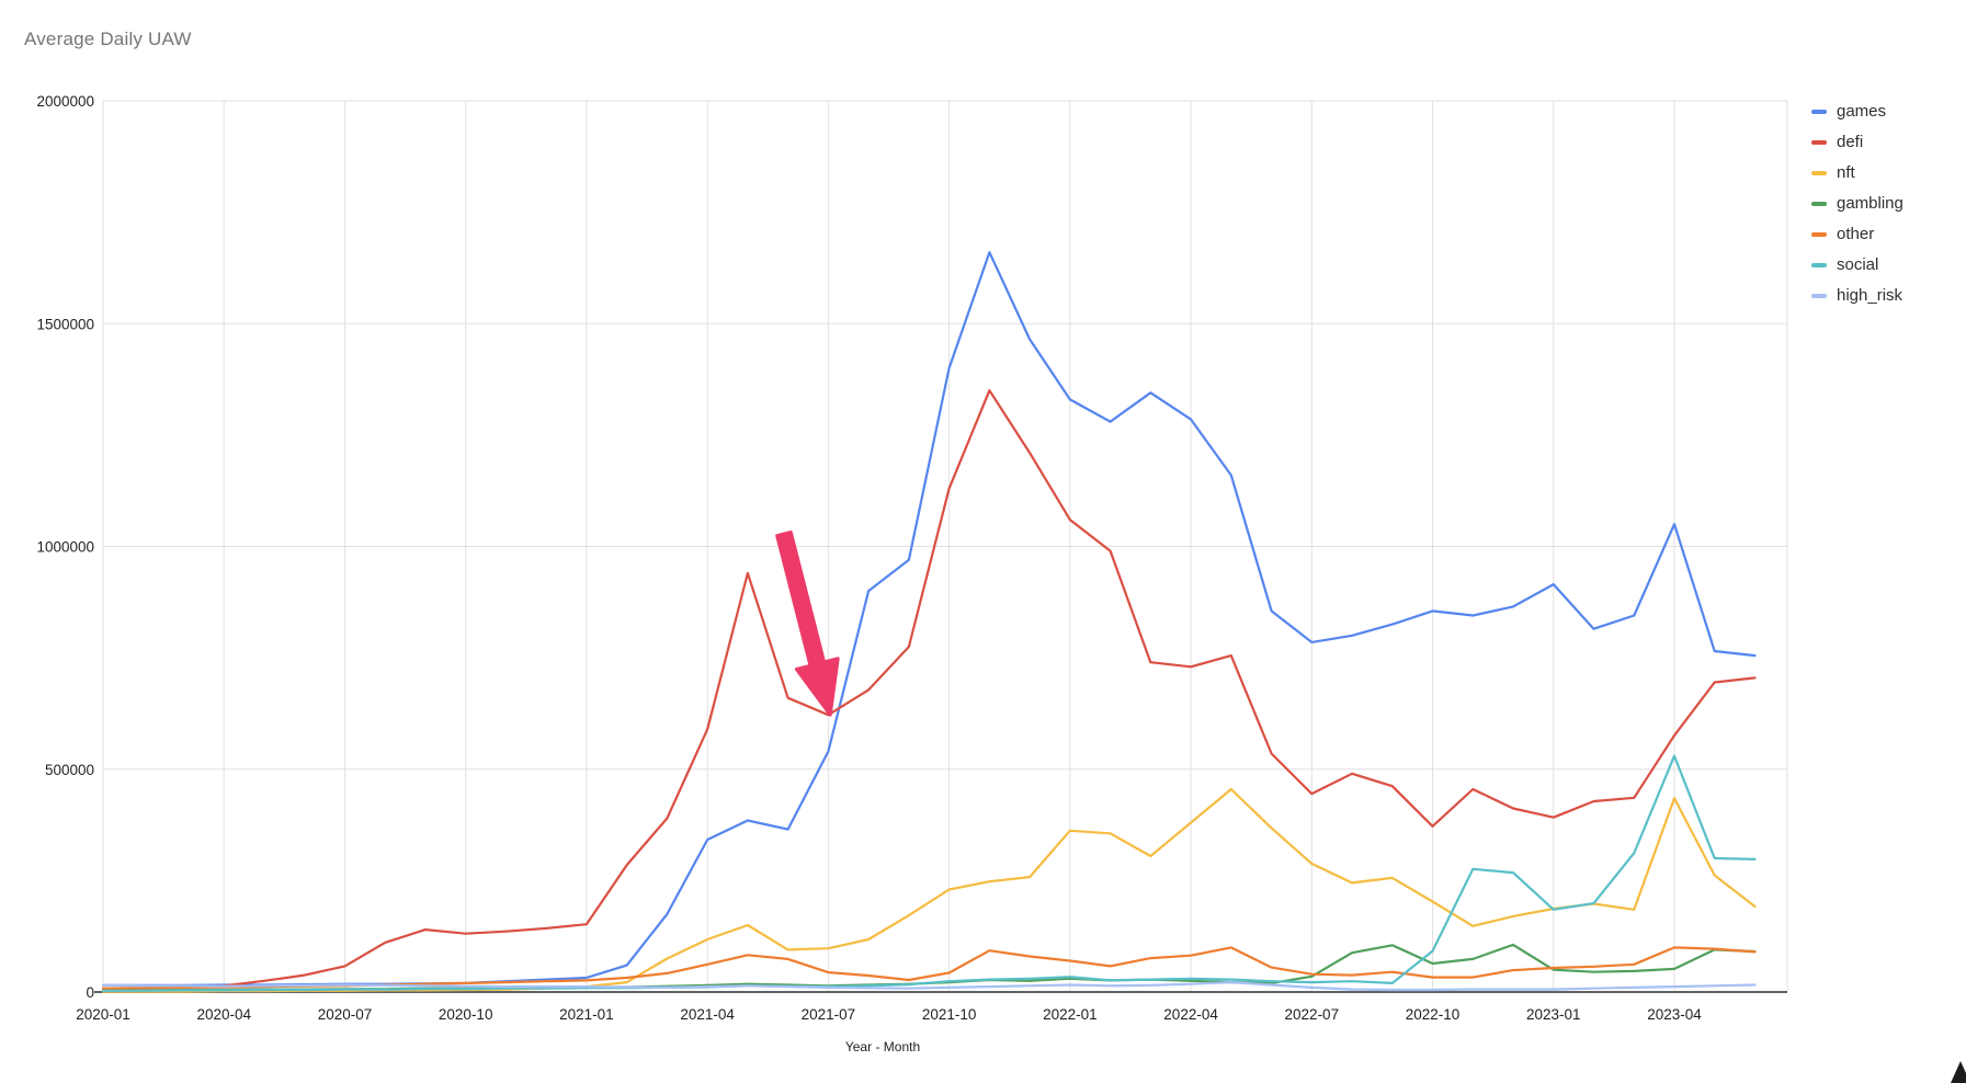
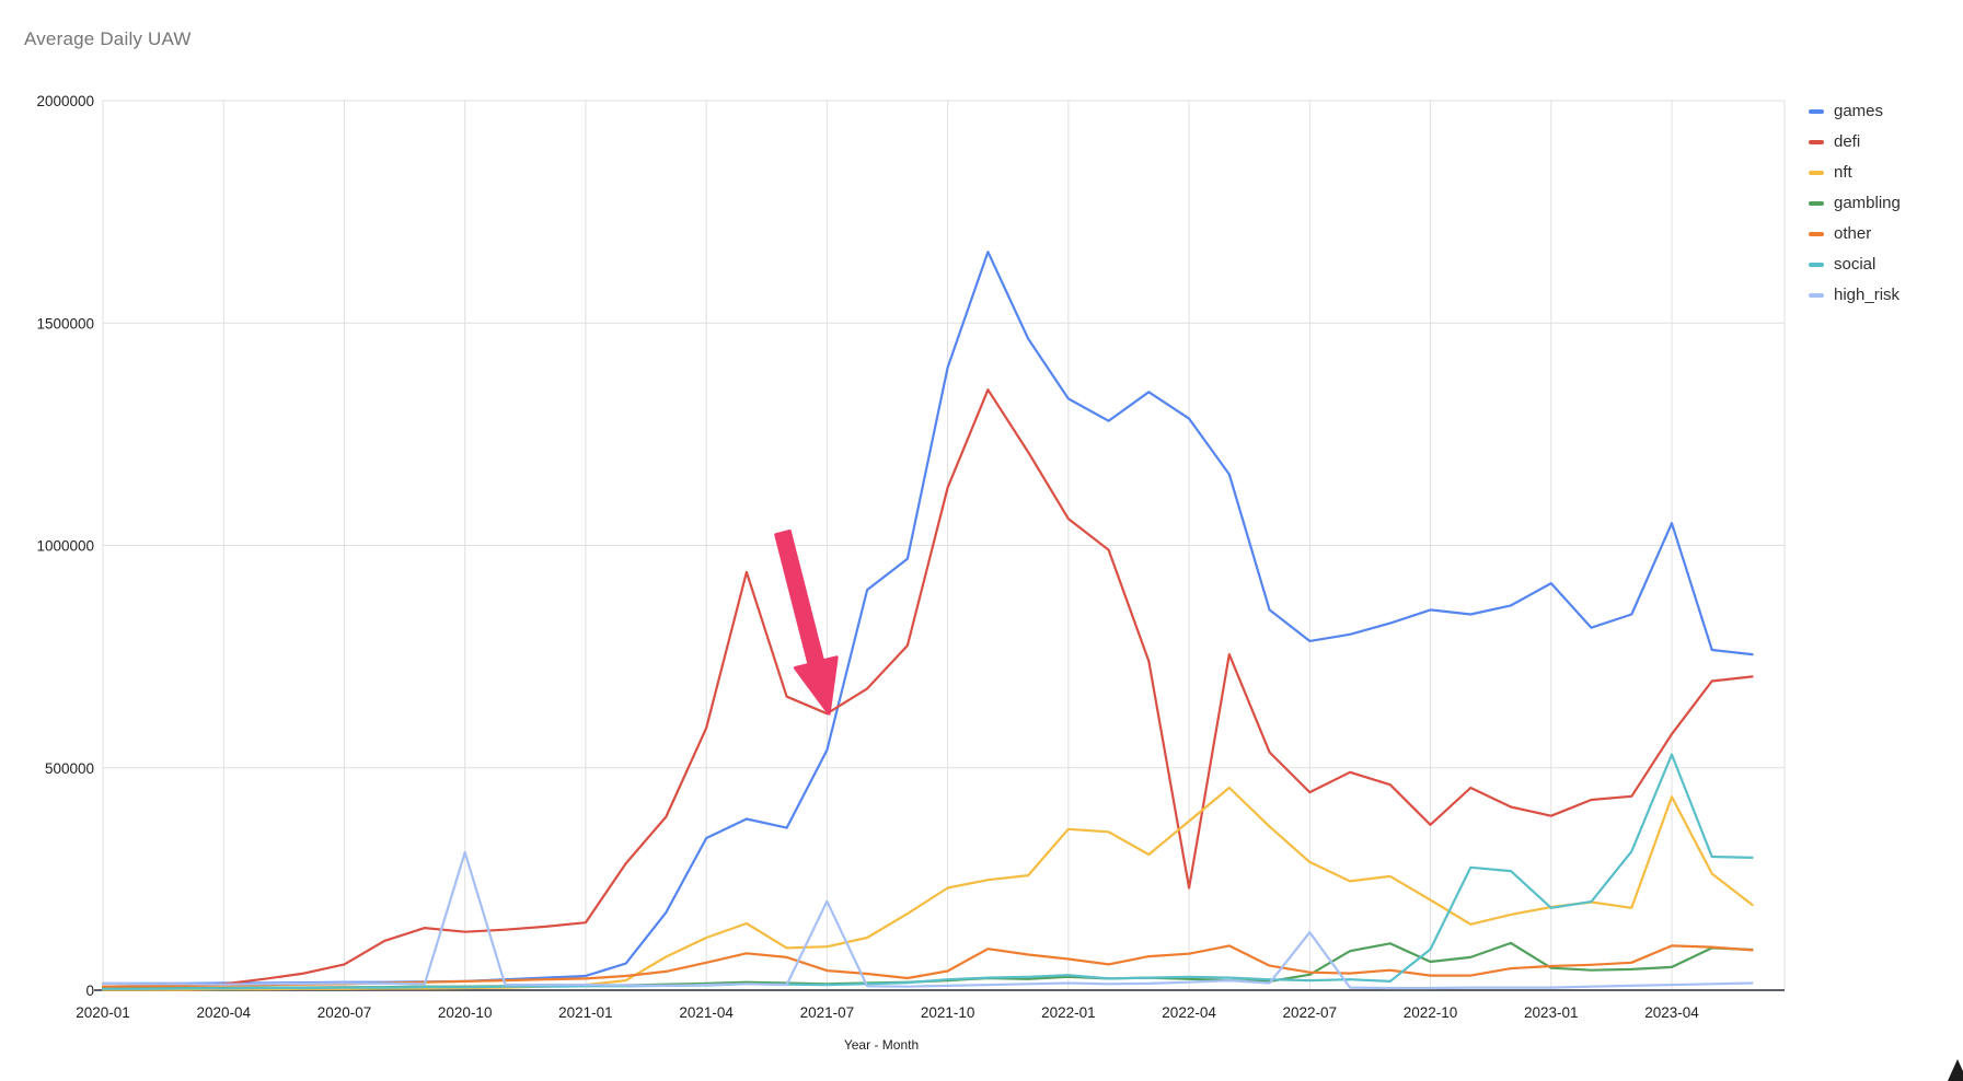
high_risk/2020-10: 10000 -> 310000
high_risk/2021-07: 10000 -> 200000
defi/2022-04: 730000 -> 230000
high_risk/2022-07: 10000 -> 130000
